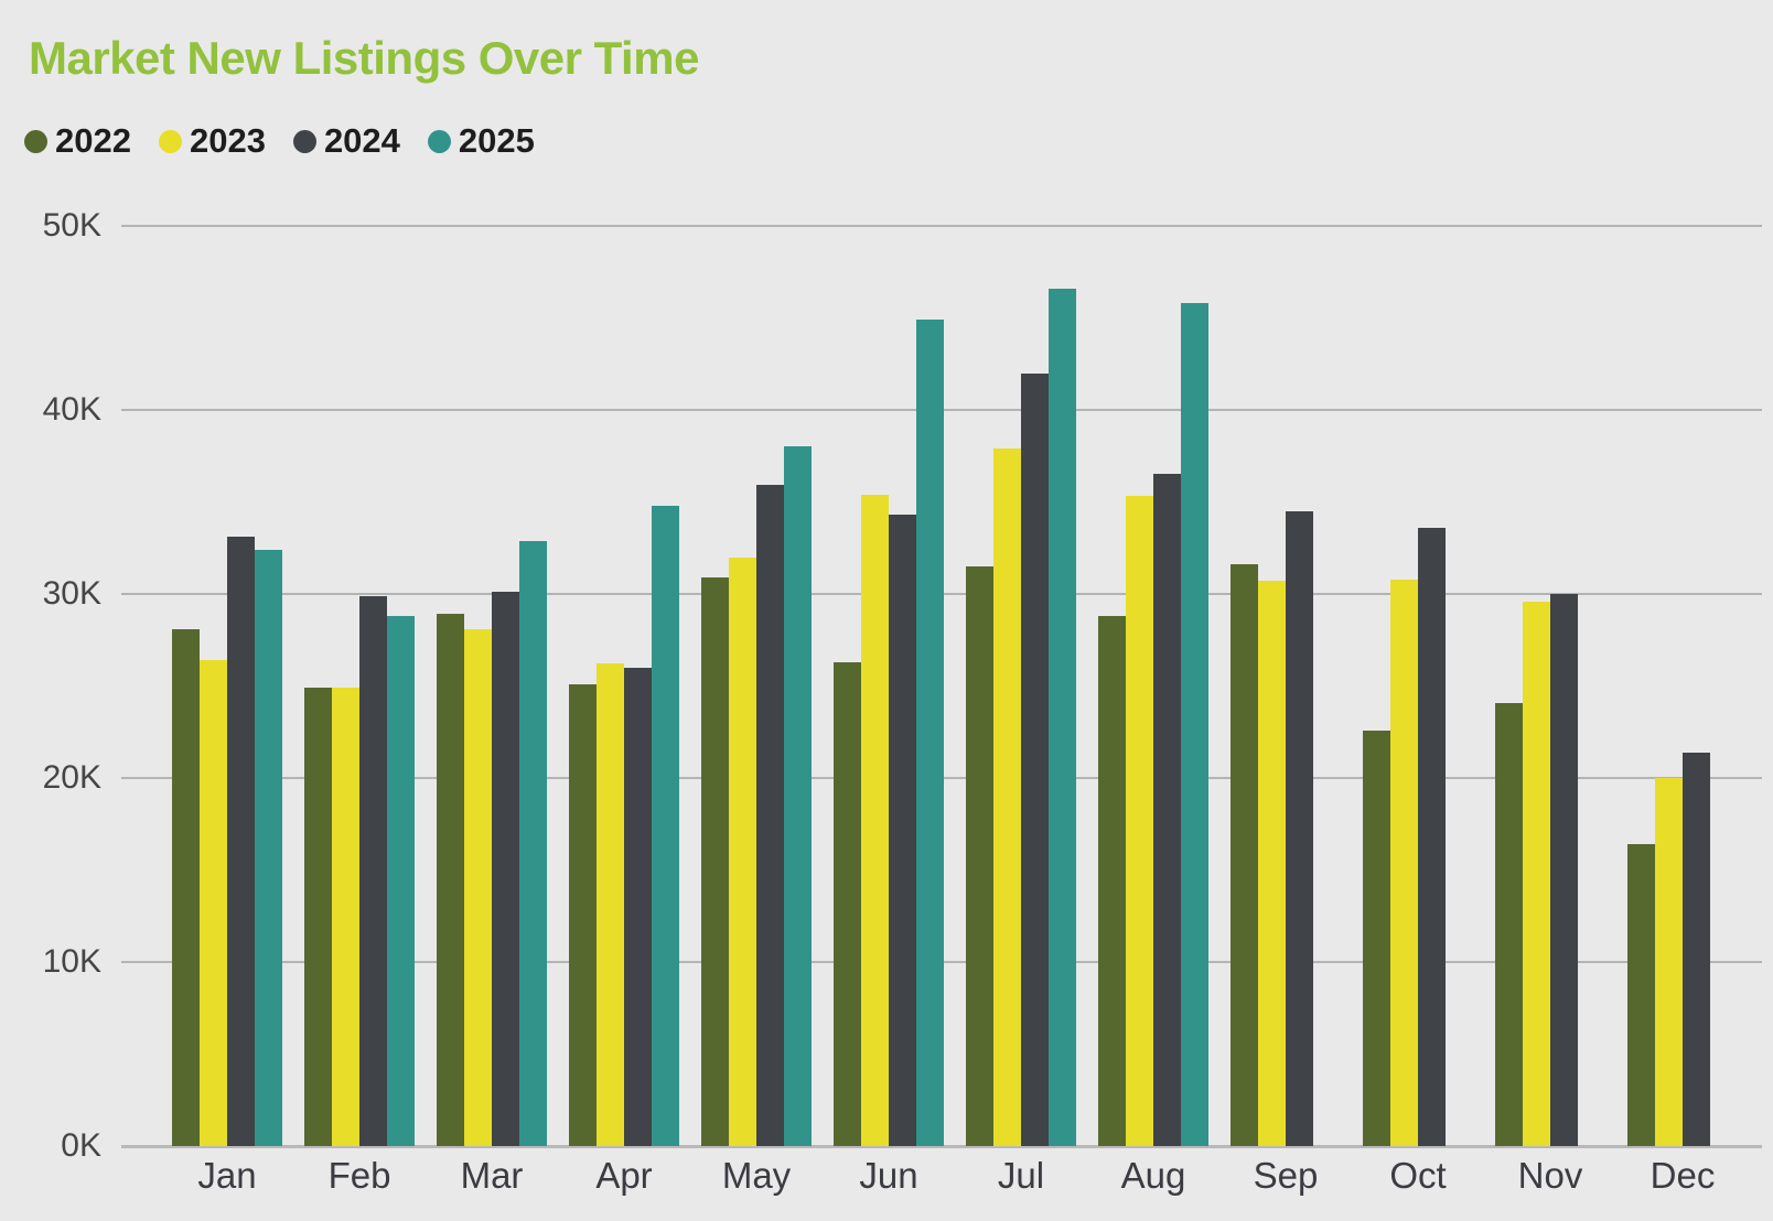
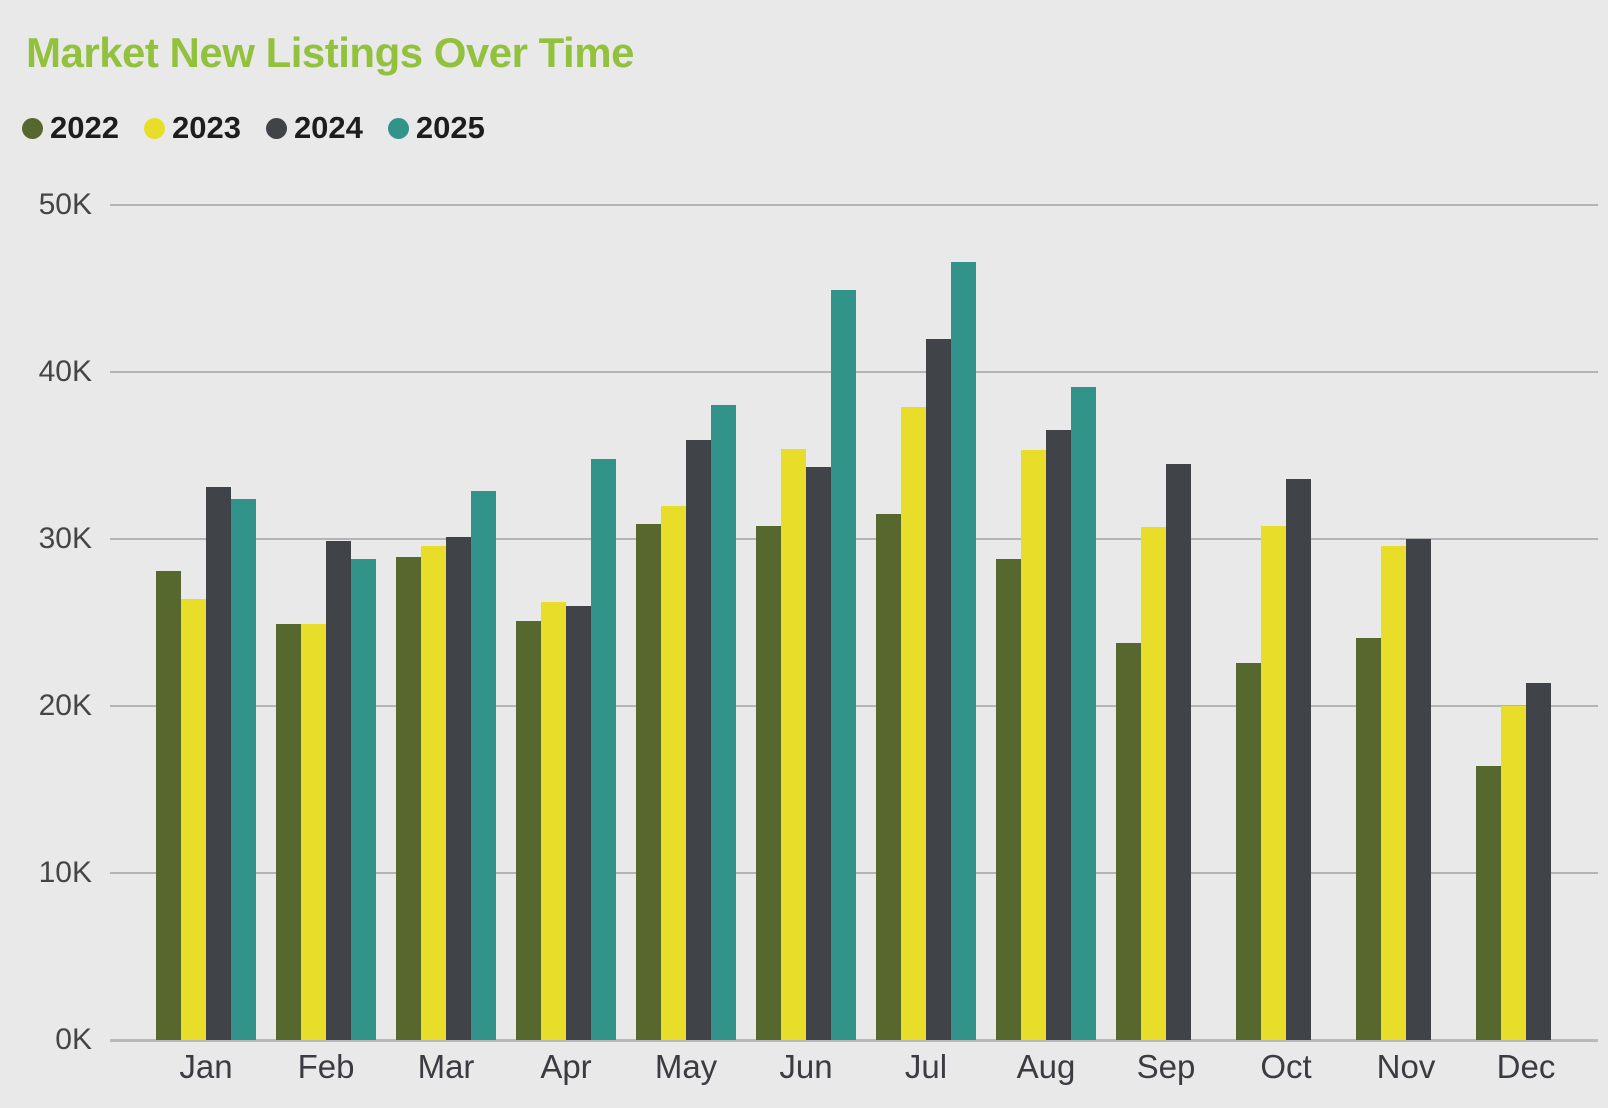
2023/Mar: 28.1K -> 29.6K
2022/Jun: 26.3K -> 30.8K
2025/Aug: 45.8K -> 39.1K
2022/Sep: 31.6K -> 23.8K
